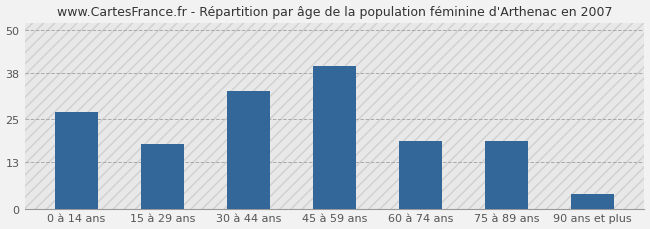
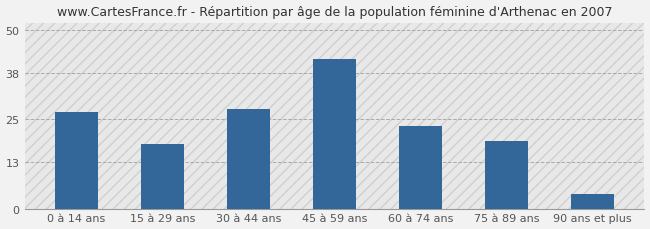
30 à 44 ans: 33 -> 28
45 à 59 ans: 40 -> 42
60 à 74 ans: 19 -> 23
